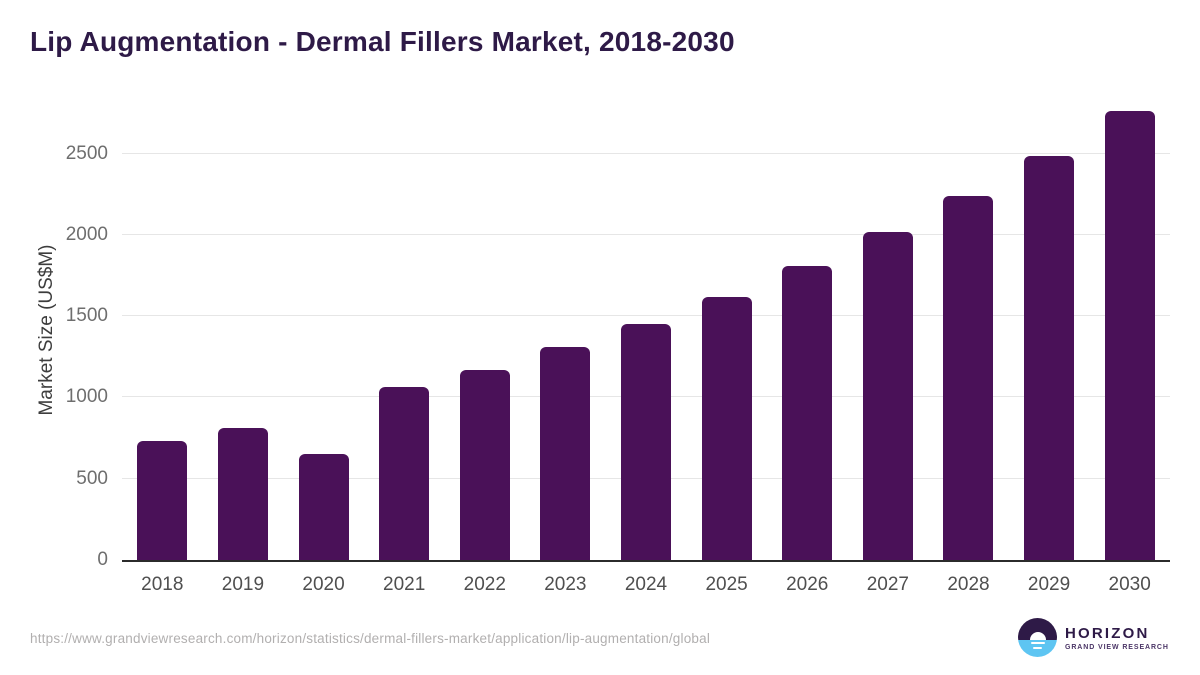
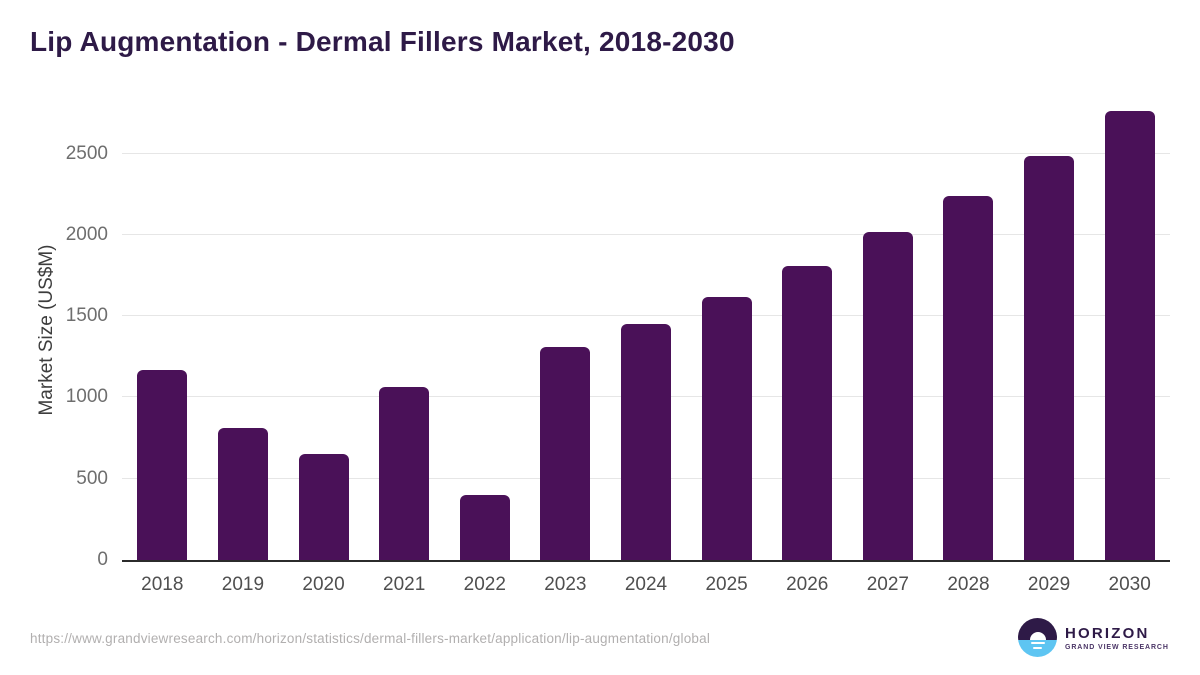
2018: 730 -> 1170
2022: 1170 -> 400
